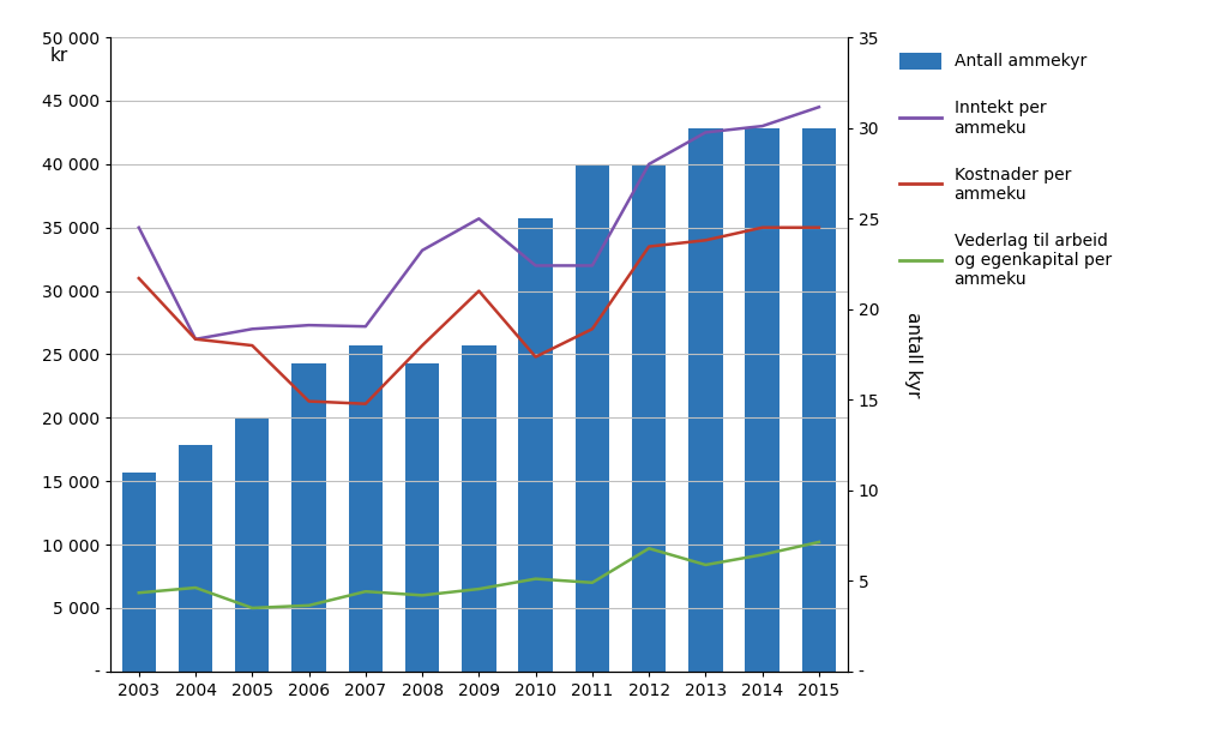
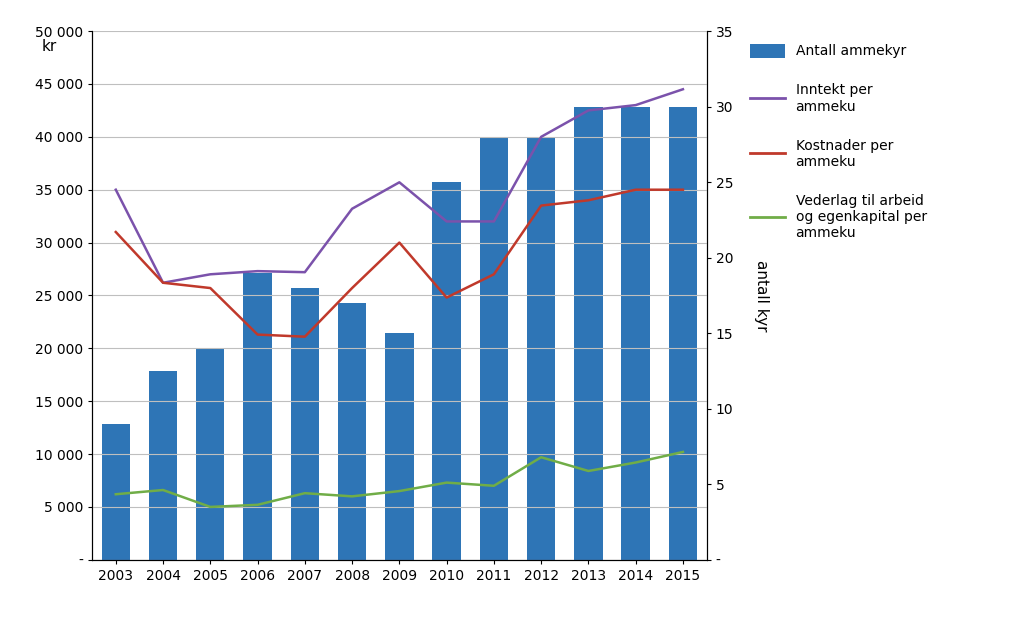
Antall ammekyr/2003: 11.0 -> 9.0
Antall ammekyr/2006: 17.0 -> 19.0
Antall ammekyr/2009: 18.0 -> 15.0
